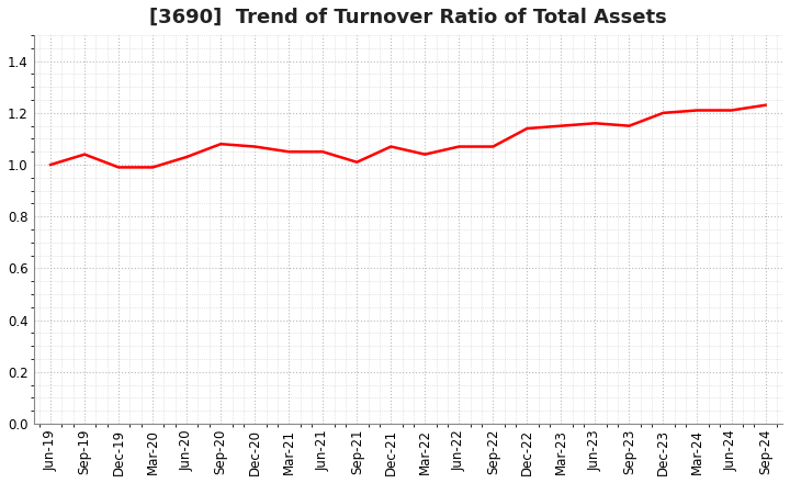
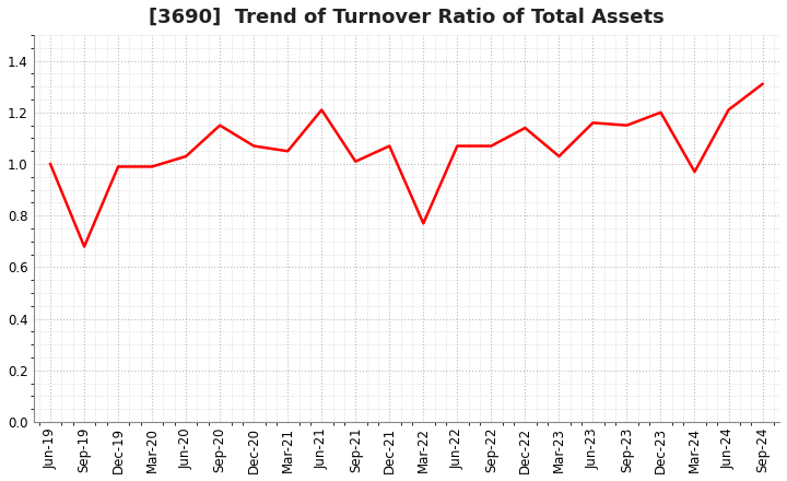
Sep-19: 1.04 -> 0.68
Sep-20: 1.08 -> 1.15
Jun-21: 1.05 -> 1.21
Mar-22: 1.04 -> 0.77
Mar-23: 1.15 -> 1.03
Mar-24: 1.21 -> 0.97
Sep-24: 1.23 -> 1.31
